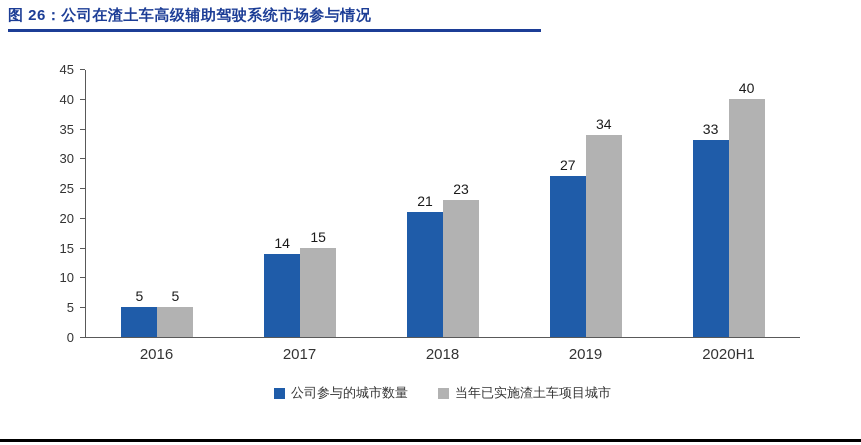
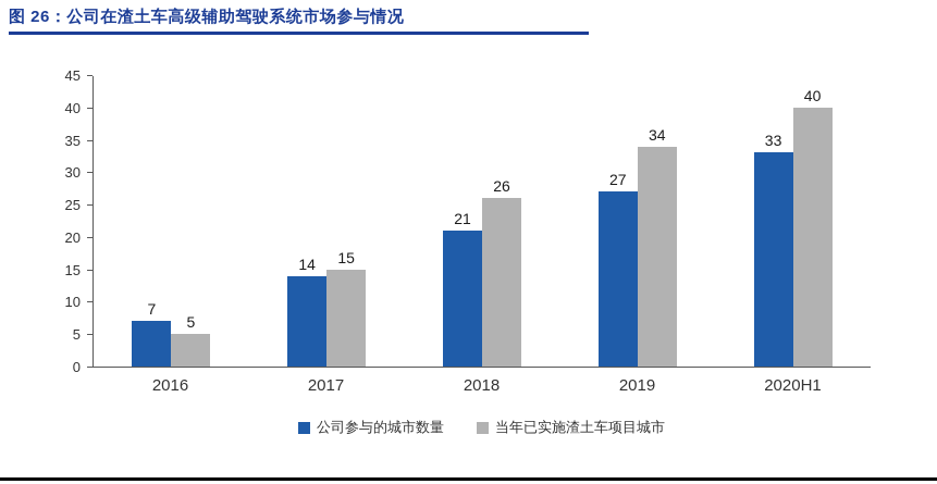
公司参与的城市数量/2016: 5 -> 7
当年已实施渣土车项目城市/2018: 23 -> 26
